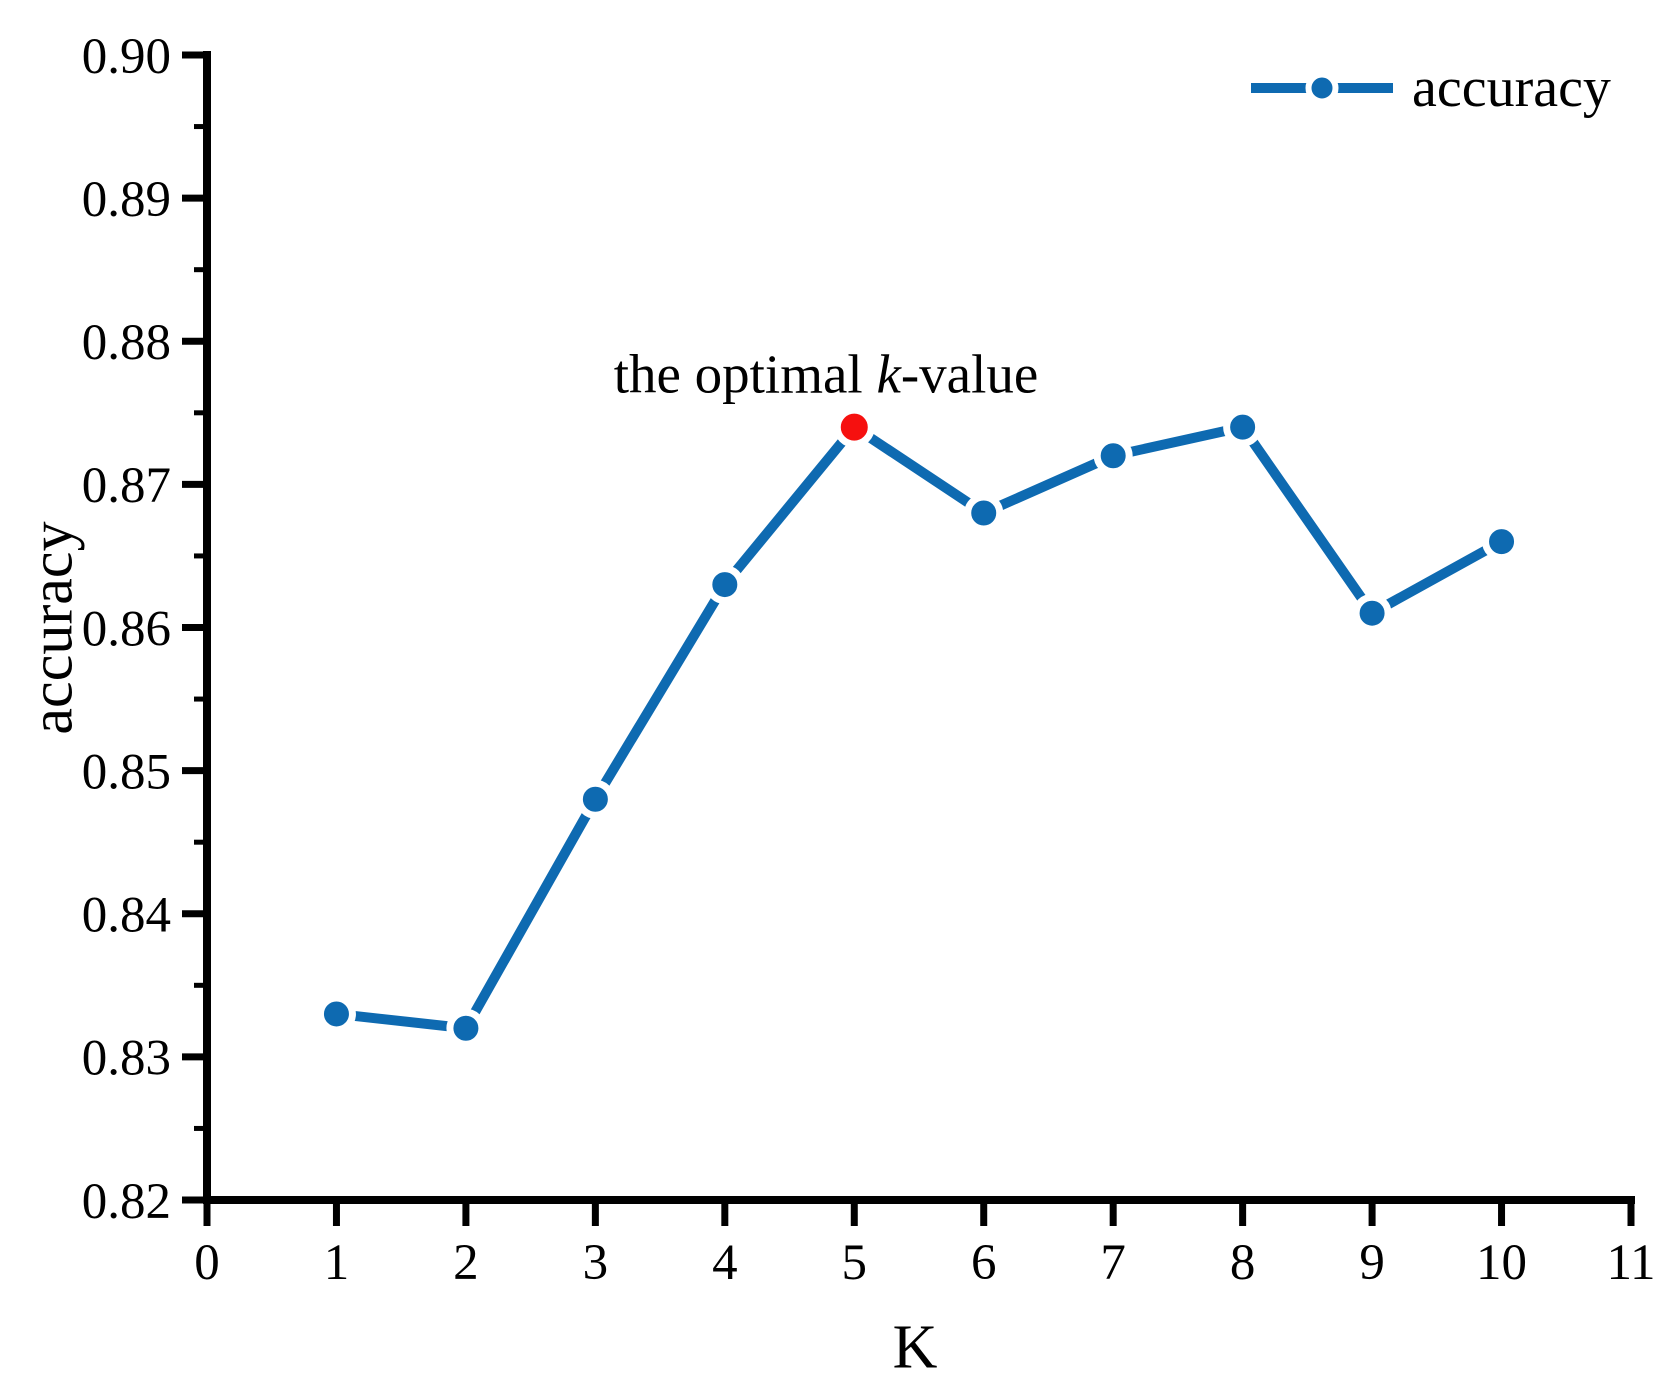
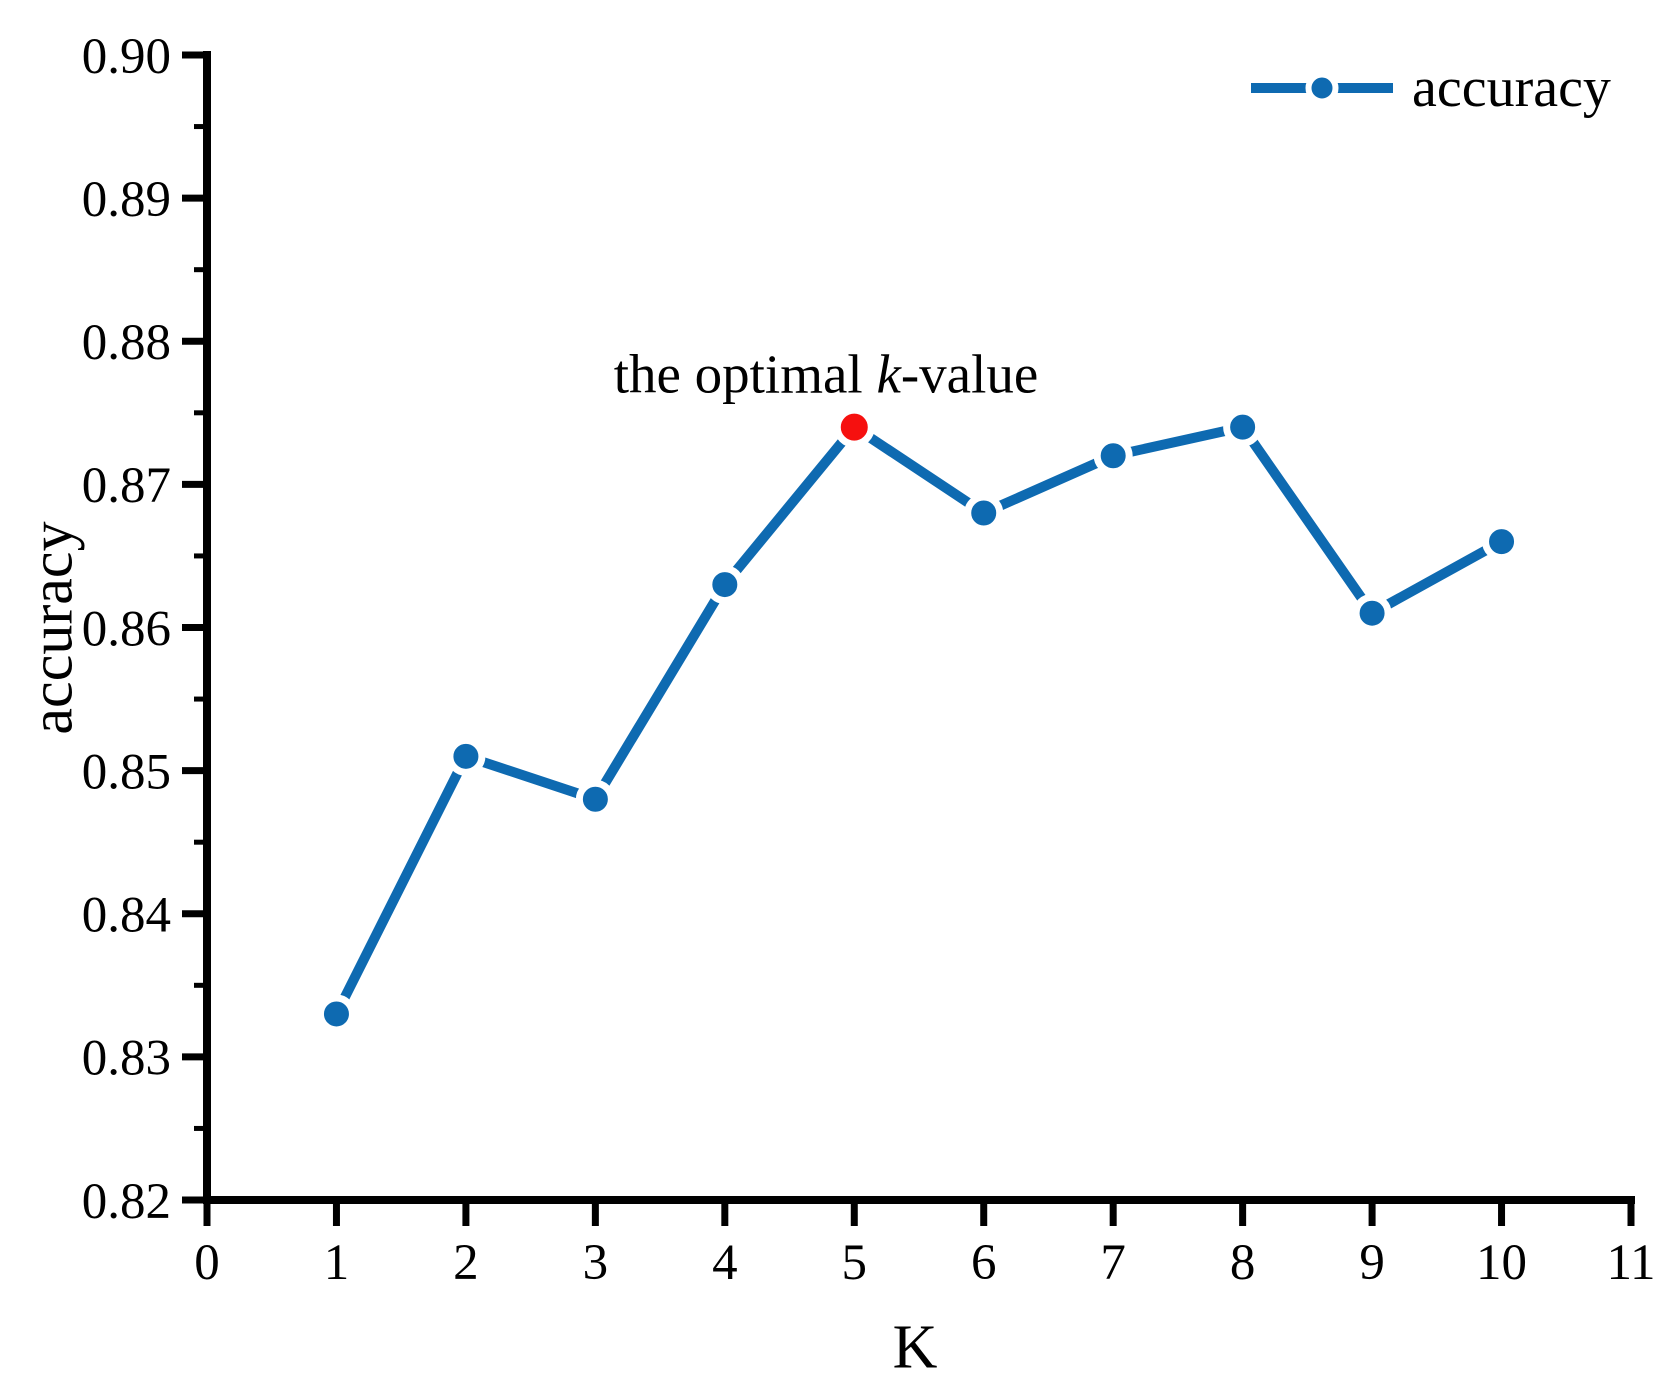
2: 0.832 -> 0.851
